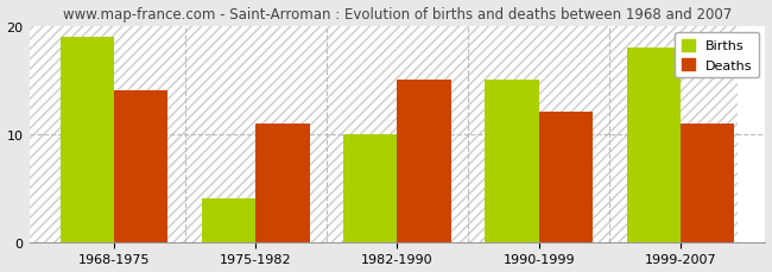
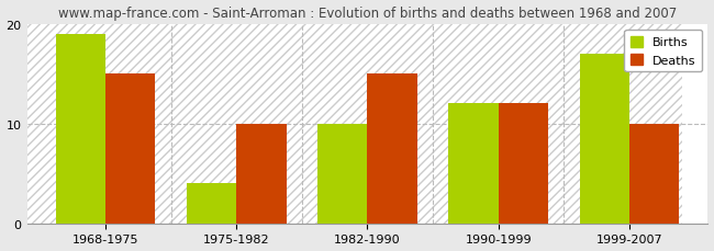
Deaths/1968-1975: 14 -> 15
Deaths/1975-1982: 11 -> 10
Births/1990-1999: 15 -> 12
Births/1999-2007: 18 -> 17
Deaths/1999-2007: 11 -> 10
